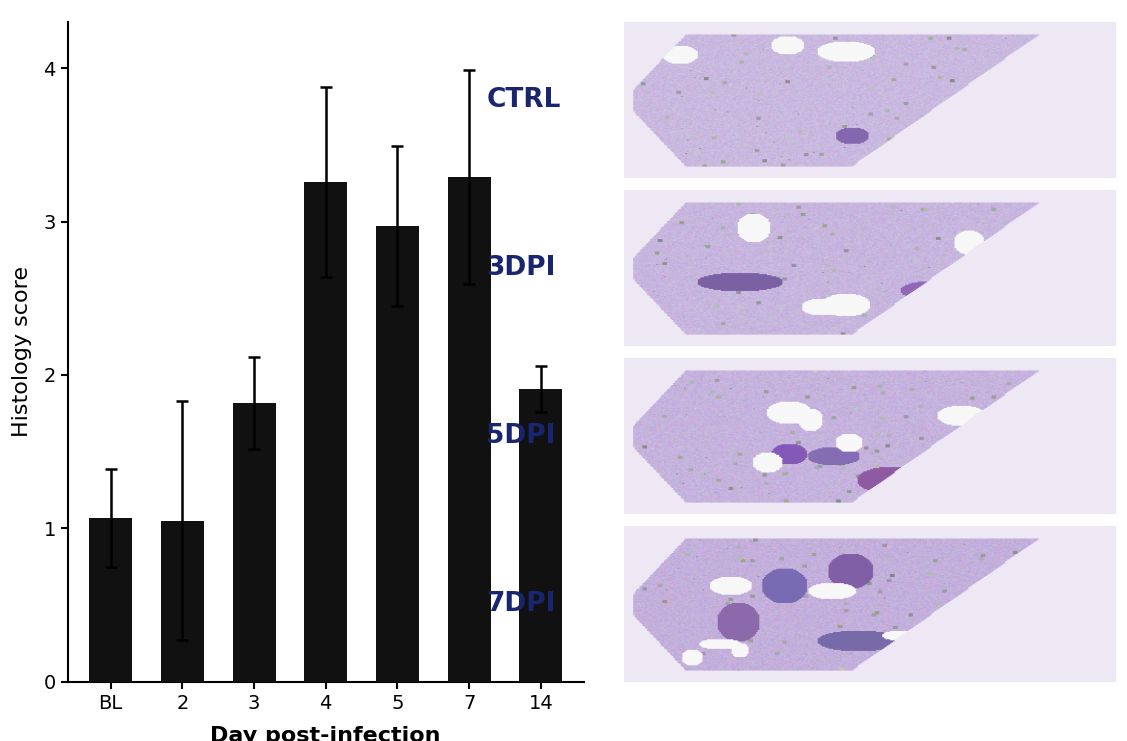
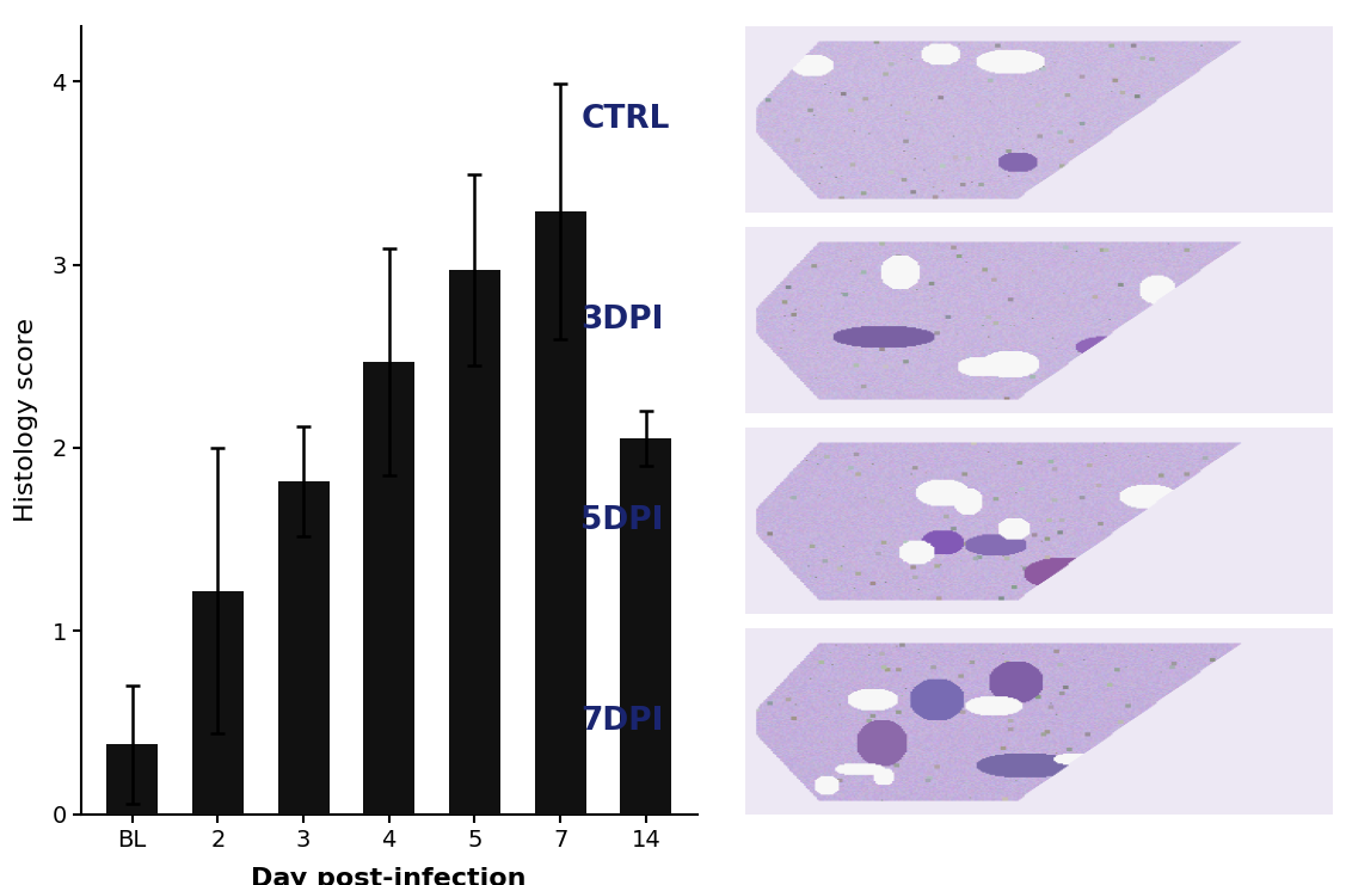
BL: 1.07 -> 0.38
2: 1.05 -> 1.22
4: 3.26 -> 2.47
14: 1.91 -> 2.05
